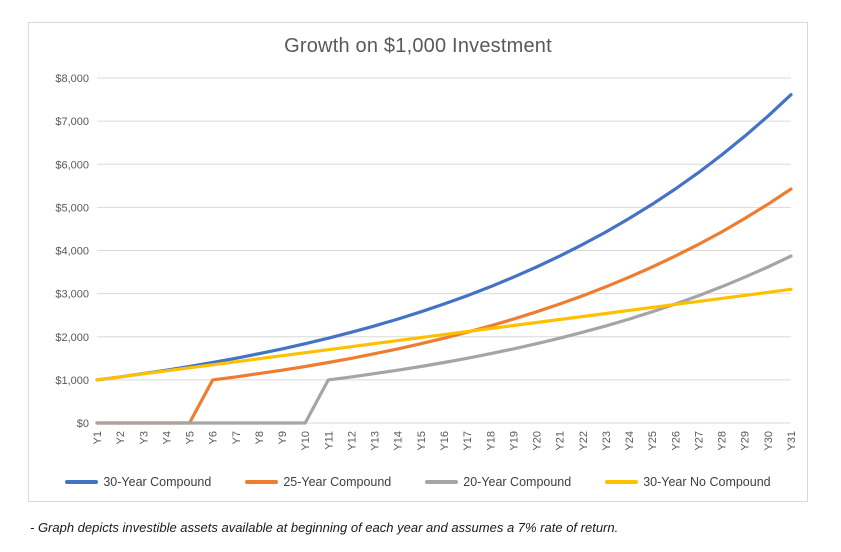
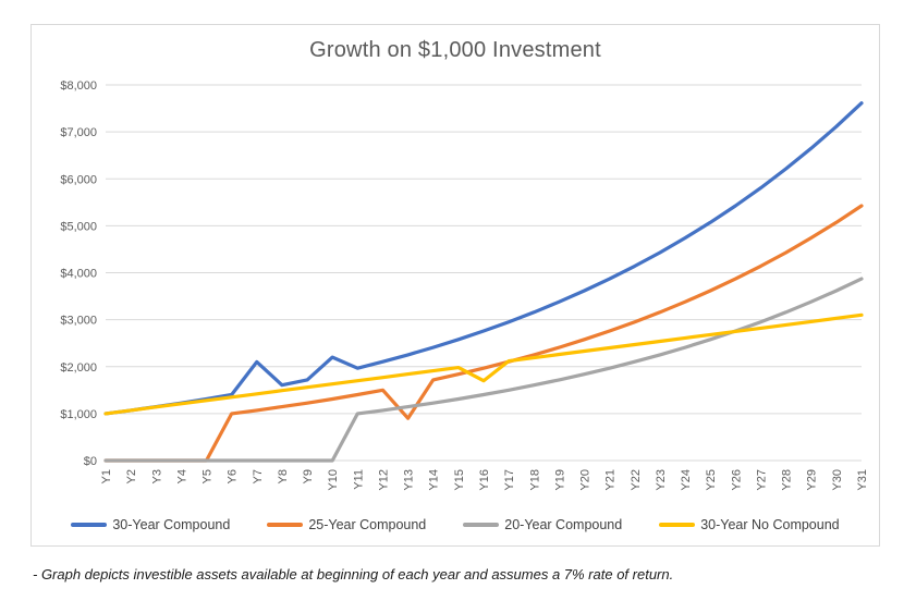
30-Year Compound/Y7: $1500 -> $2100
30-Year Compound/Y10: $1800 -> $2200
25-Year Compound/Y13: $1600 -> $900
30-Year No Compound/Y16: $2000 -> $1700
